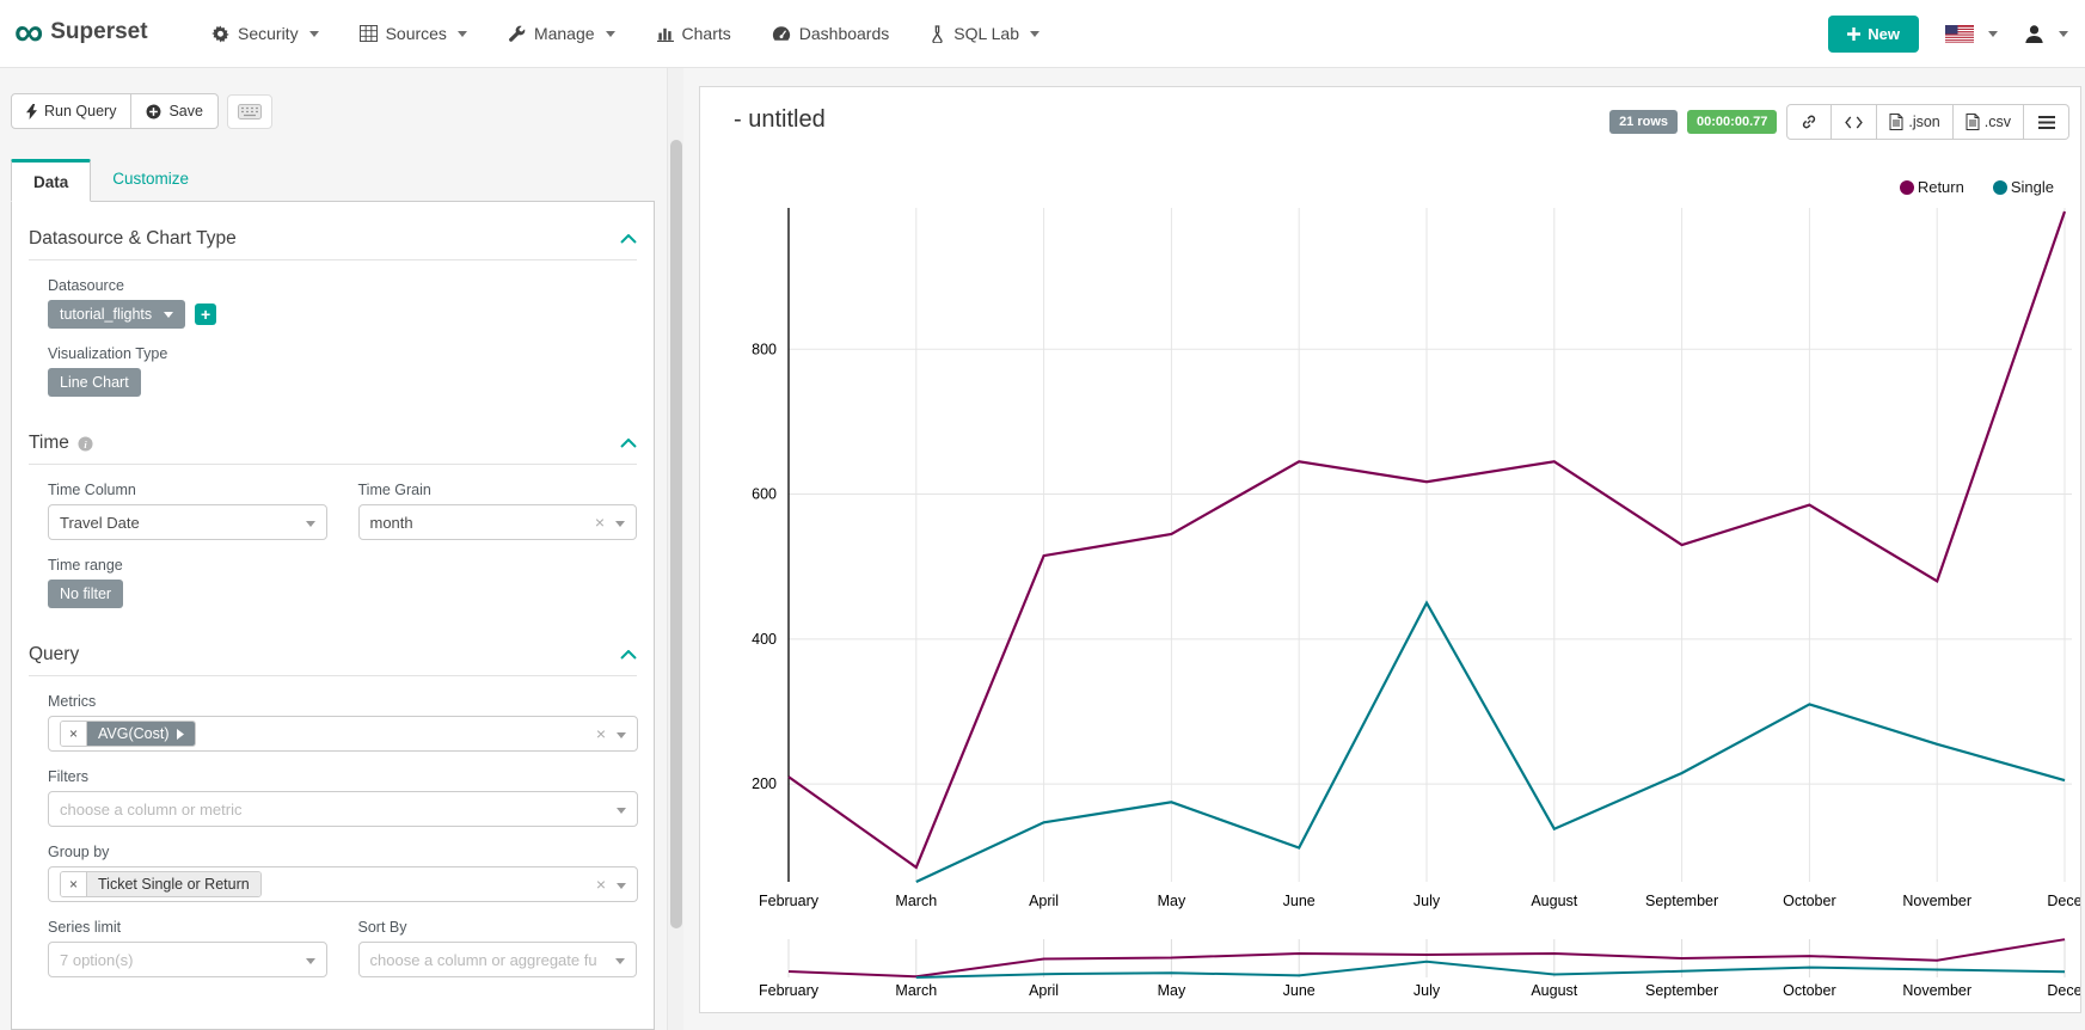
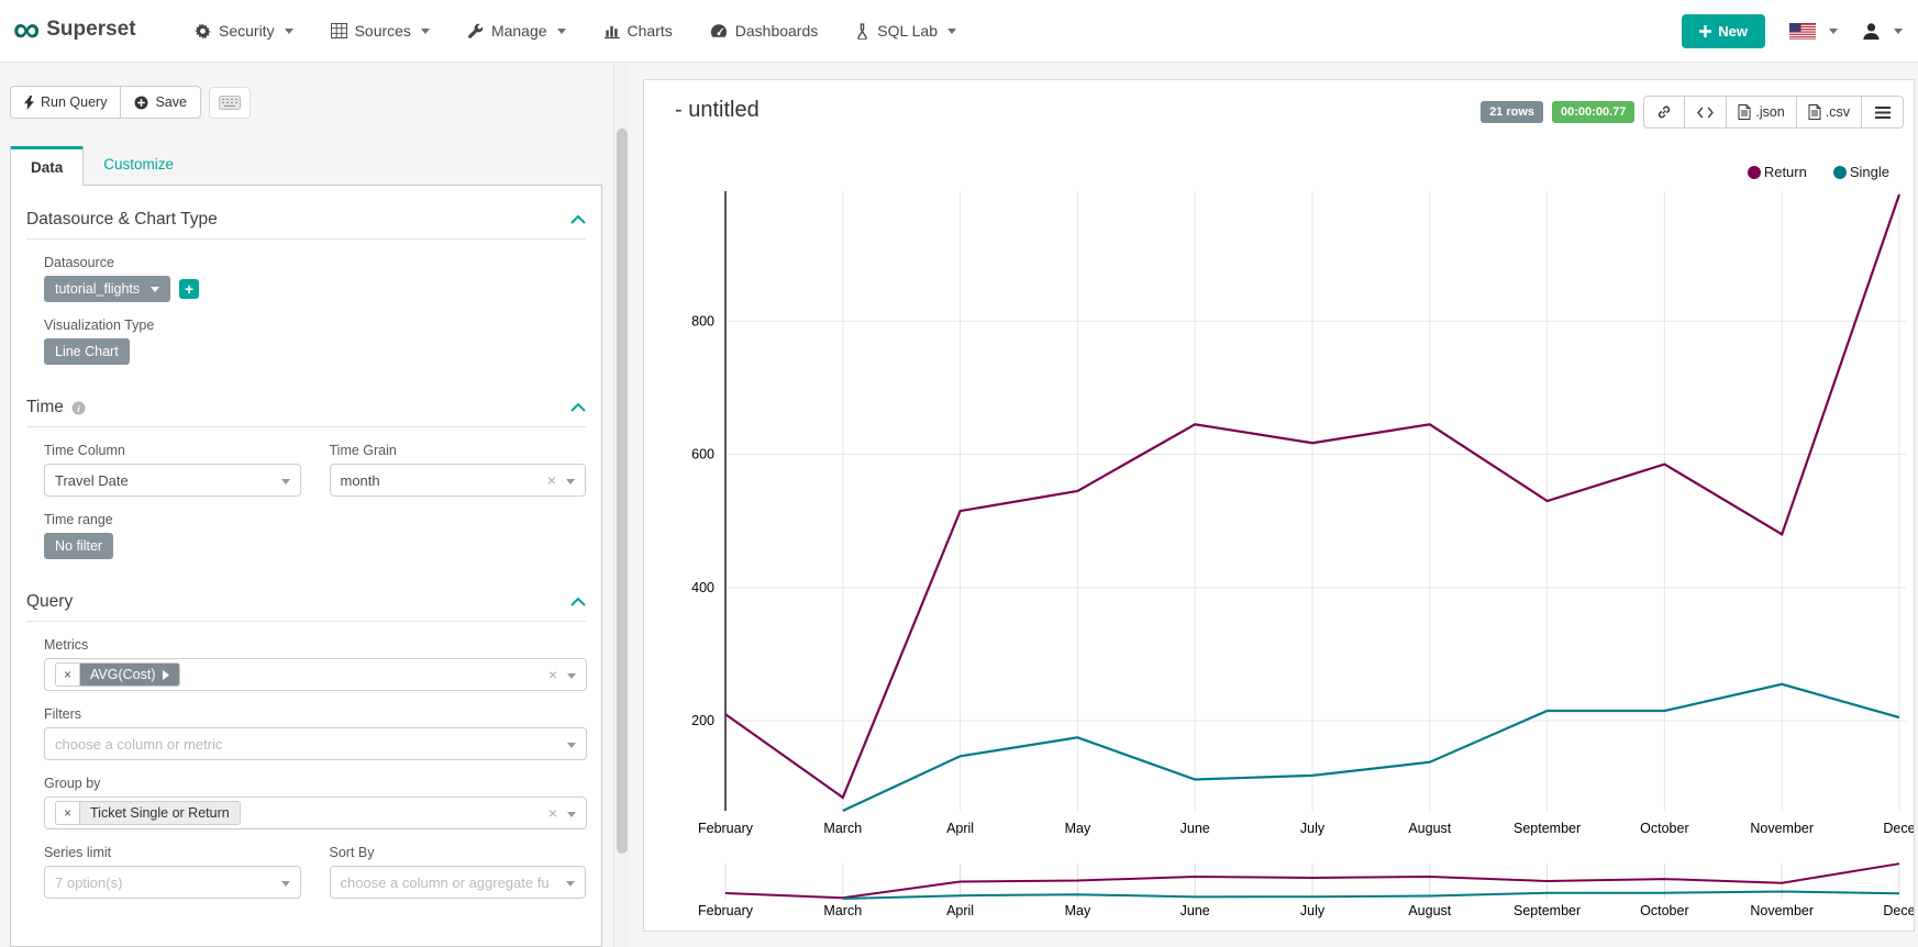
Single/July: 450 -> 120
Single/October: 310 -> 220
